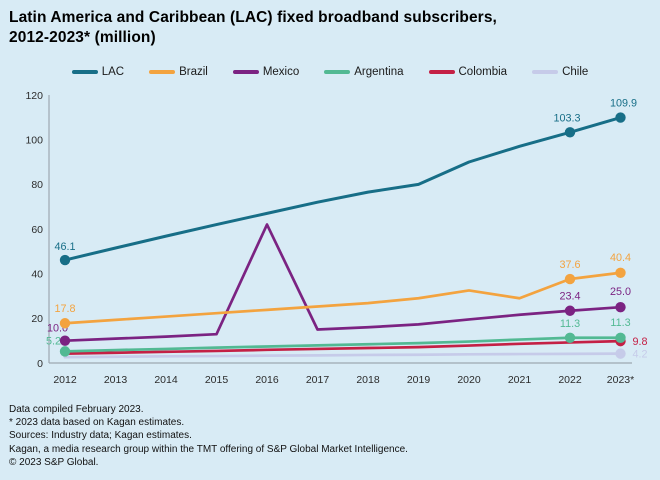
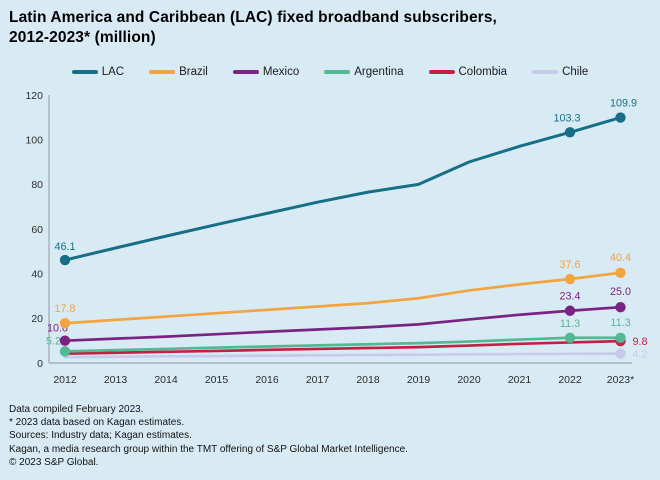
Mexico/2016: 62 -> 14
Brazil/2021: 29 -> 35
